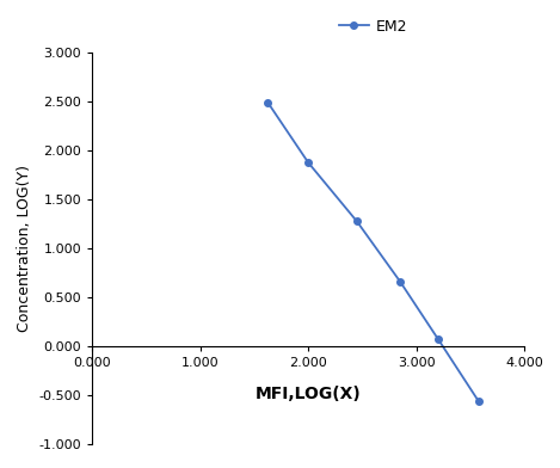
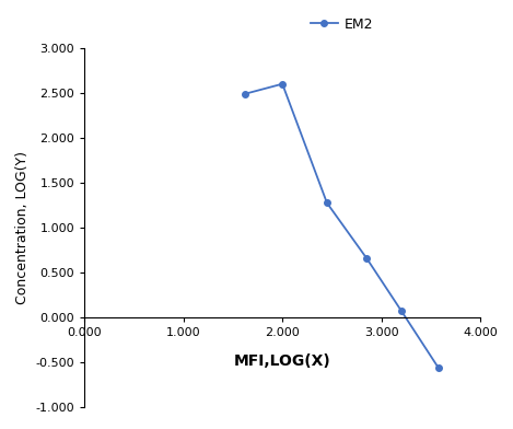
2.000: 1.88 -> 2.60
